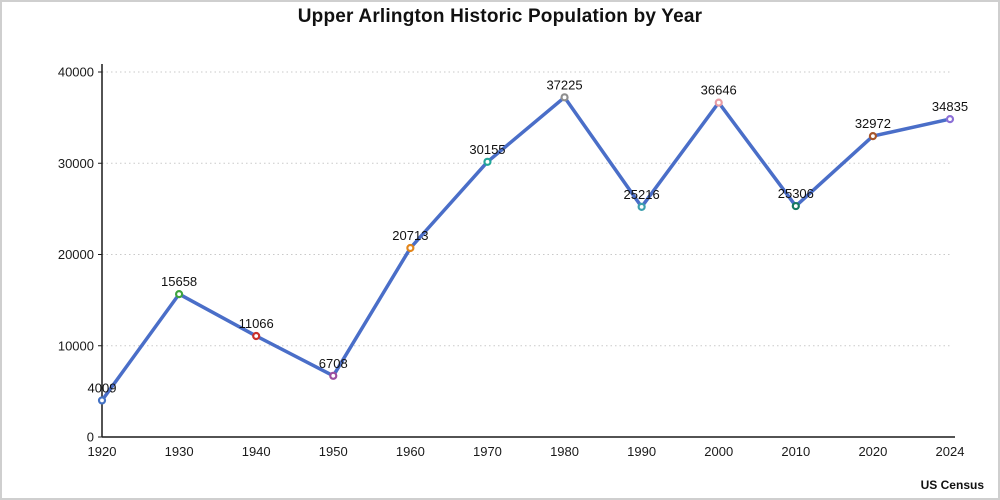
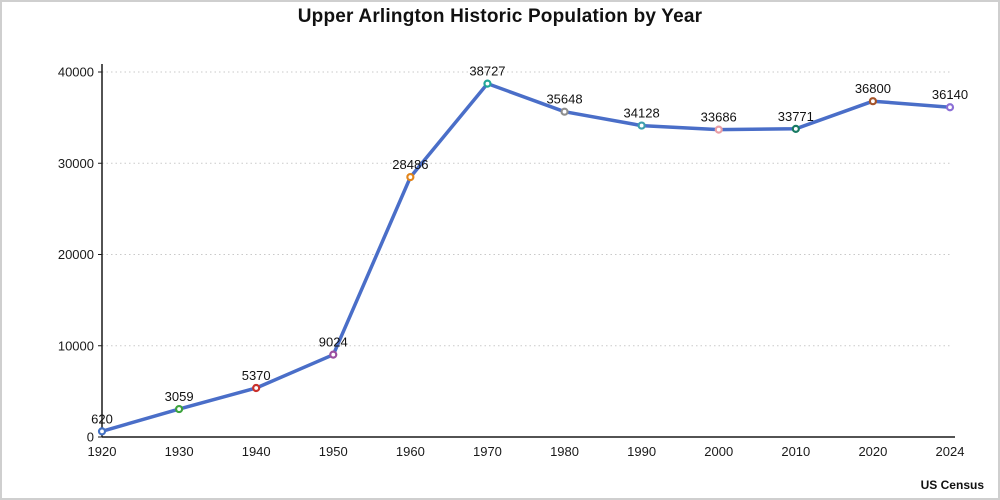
1920: 4009 -> 620
1930: 15658 -> 3059
1940: 11066 -> 5370
1950: 6708 -> 9024
1960: 20713 -> 28486
1970: 30155 -> 38727
1980: 37225 -> 35648
1990: 25216 -> 34128
2000: 36646 -> 33686
2010: 25306 -> 33771
2020: 32972 -> 36800
2024: 34835 -> 36140
